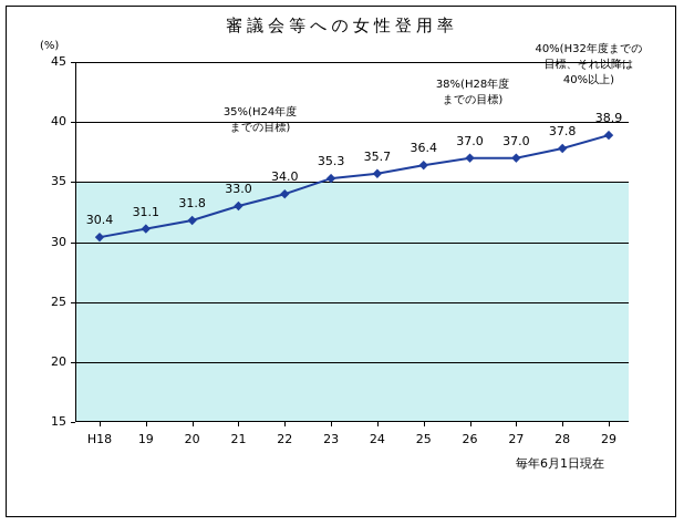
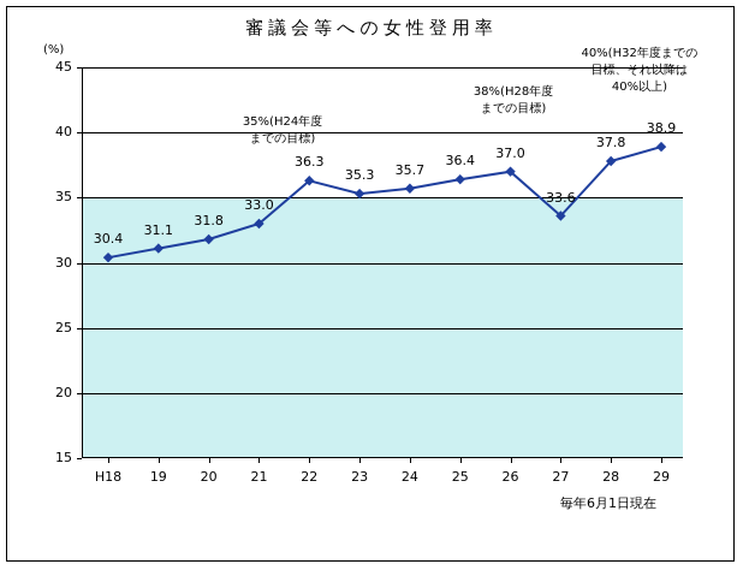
22: 34.0 -> 36.3
27: 37.0 -> 33.6
